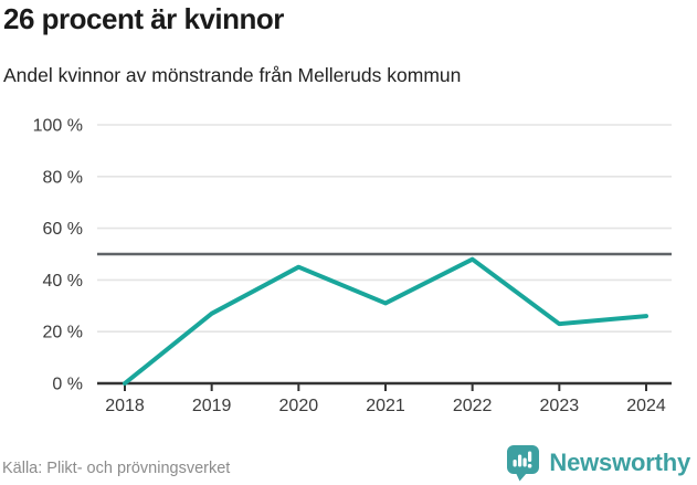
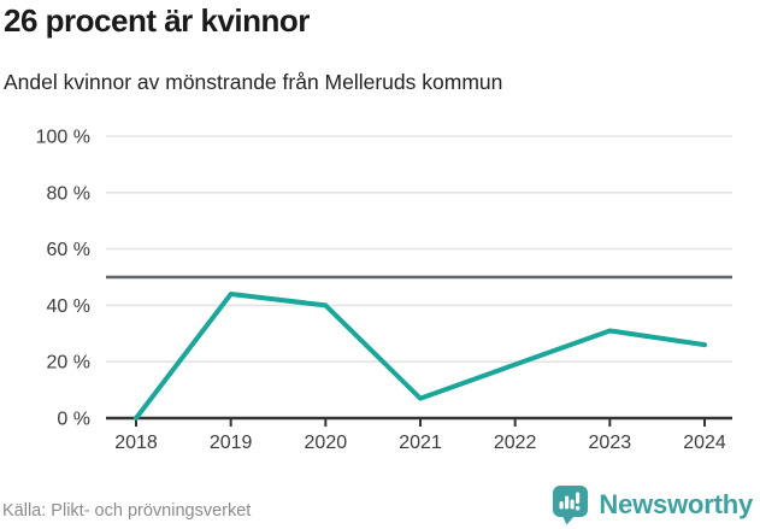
2019: 27% -> 44%
2020: 45% -> 40%
2021: 31% -> 7%
2022: 48% -> 19%
2023: 23% -> 31%
